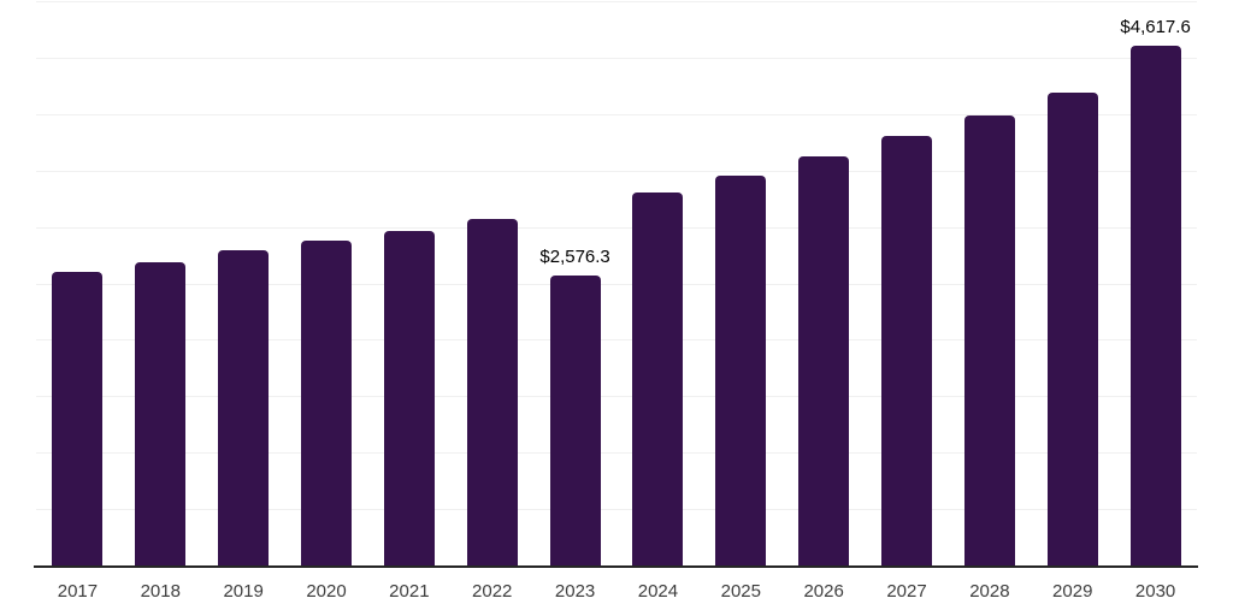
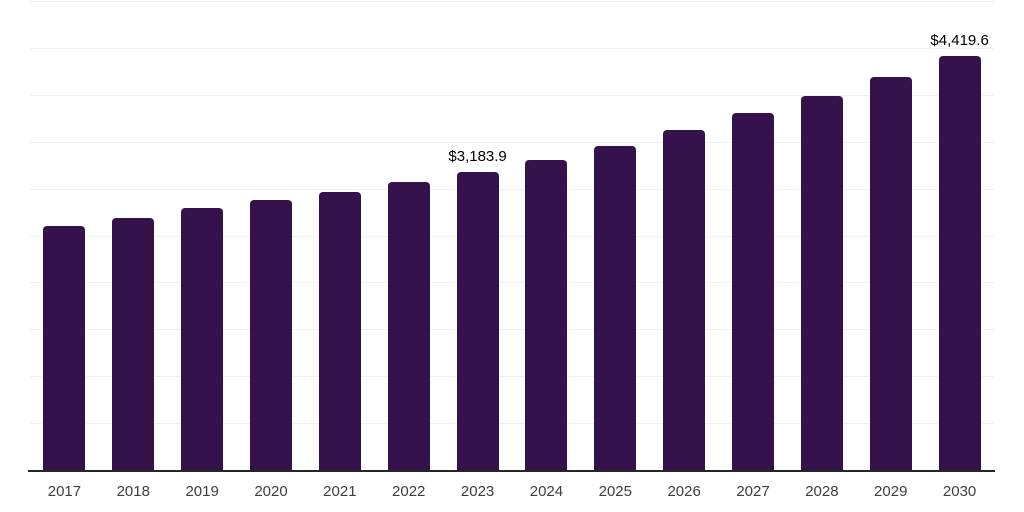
2023: $2,576.3 -> $3,183.9
2030: $4,617.6 -> $4,419.6
